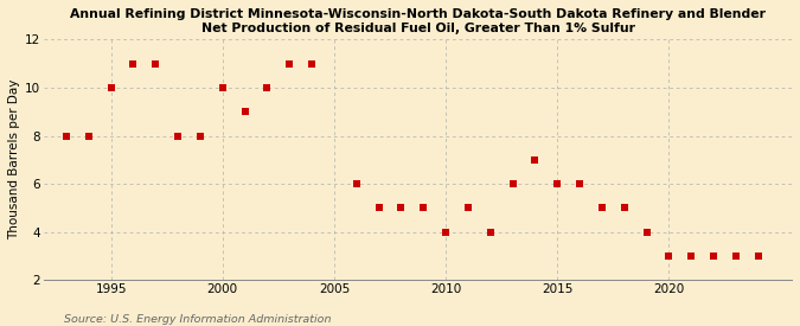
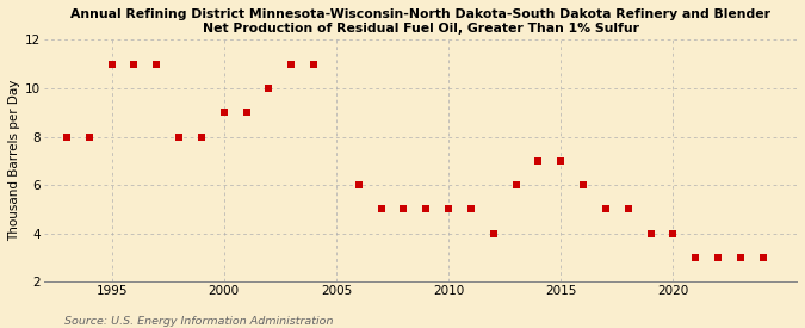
1995: 10 -> 11
2000: 10 -> 9
2010: 4 -> 5
2015: 6 -> 7
2020: 3 -> 4
